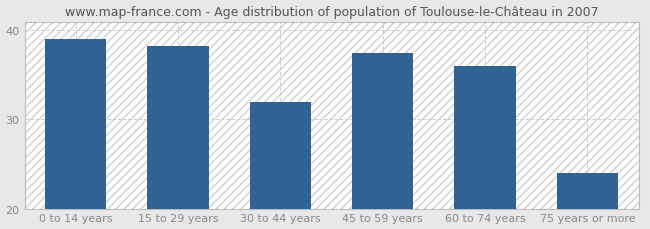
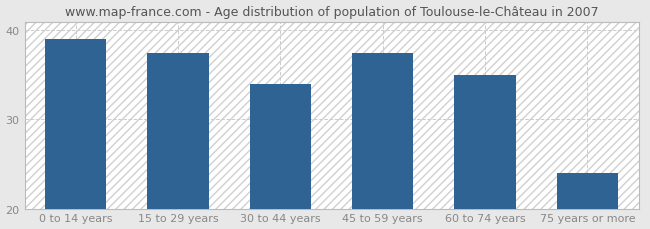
15 to 29 years: 38.2 -> 37.5
30 to 44 years: 32.0 -> 34.0
60 to 74 years: 36.0 -> 35.0
